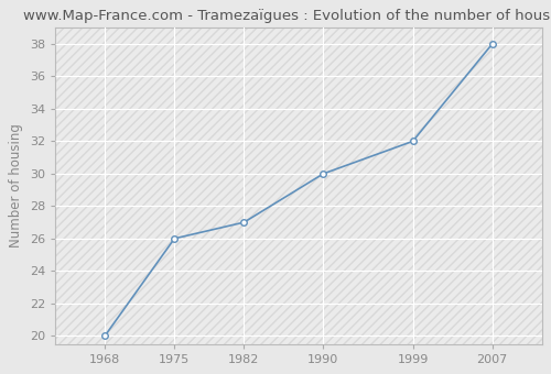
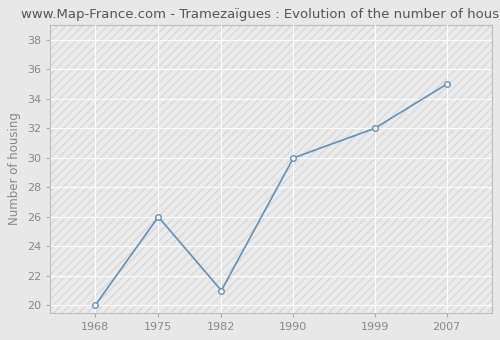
1982: 27 -> 21
2007: 38 -> 35
